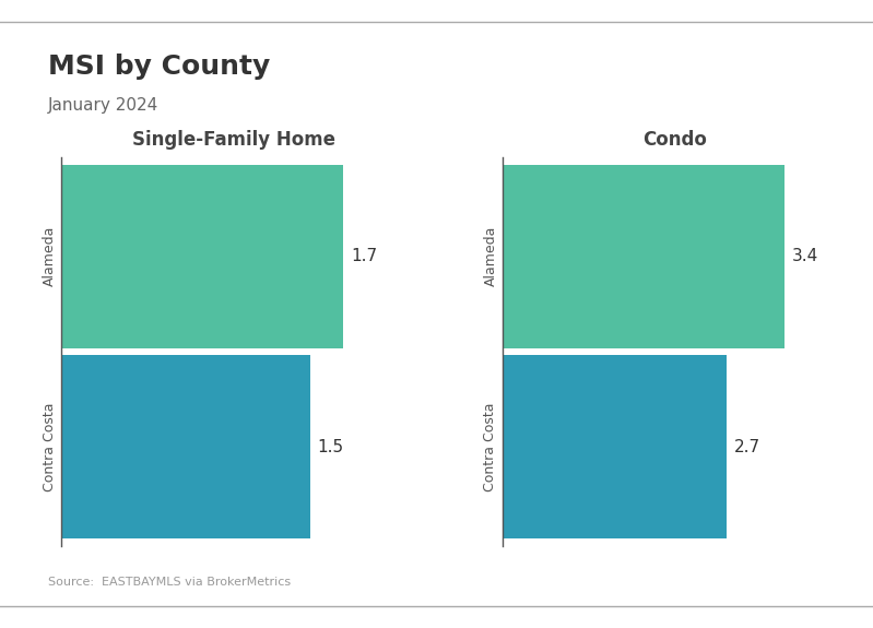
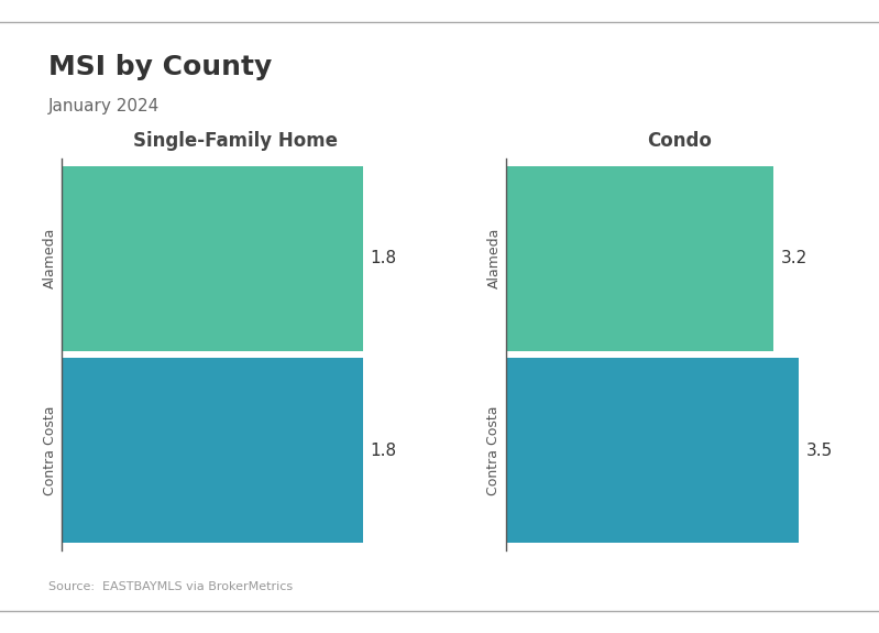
Single-Family Home/Alameda: 1.7 -> 1.8
Single-Family Home/Contra Costa: 1.5 -> 1.8
Condo/Alameda: 3.4 -> 3.2
Condo/Contra Costa: 2.7 -> 3.5
